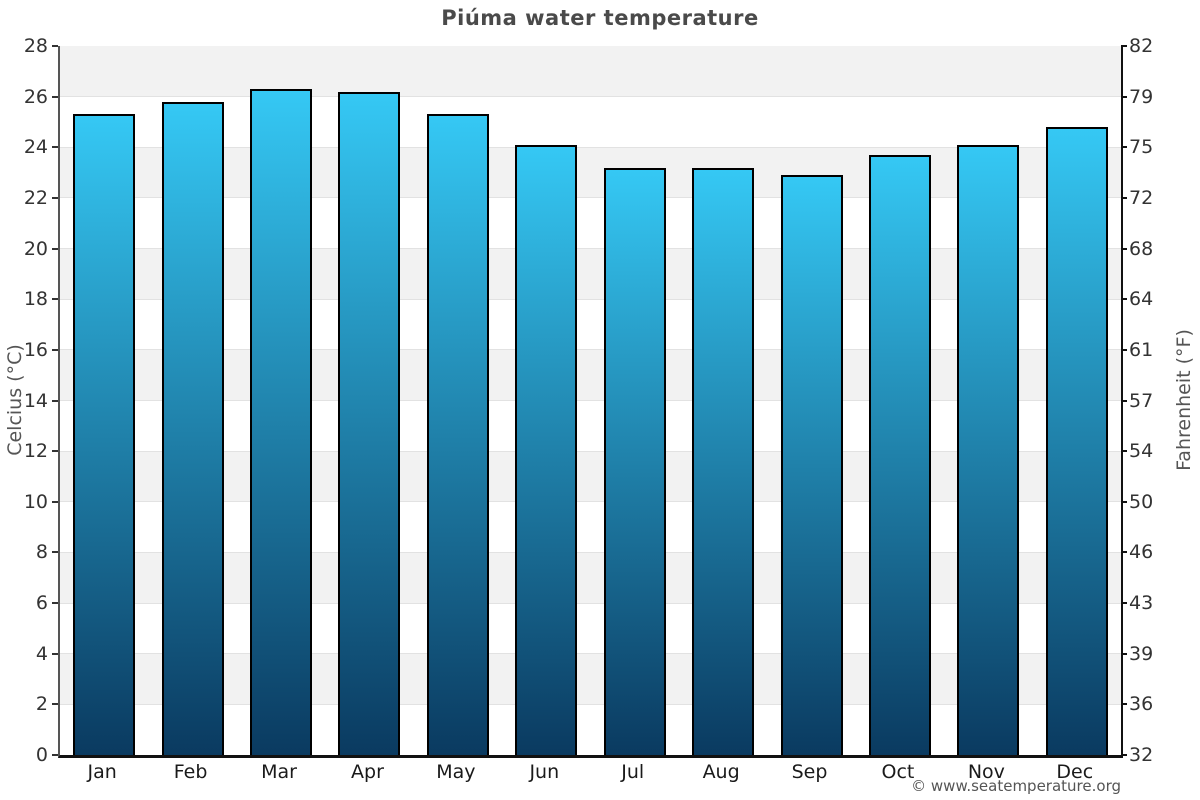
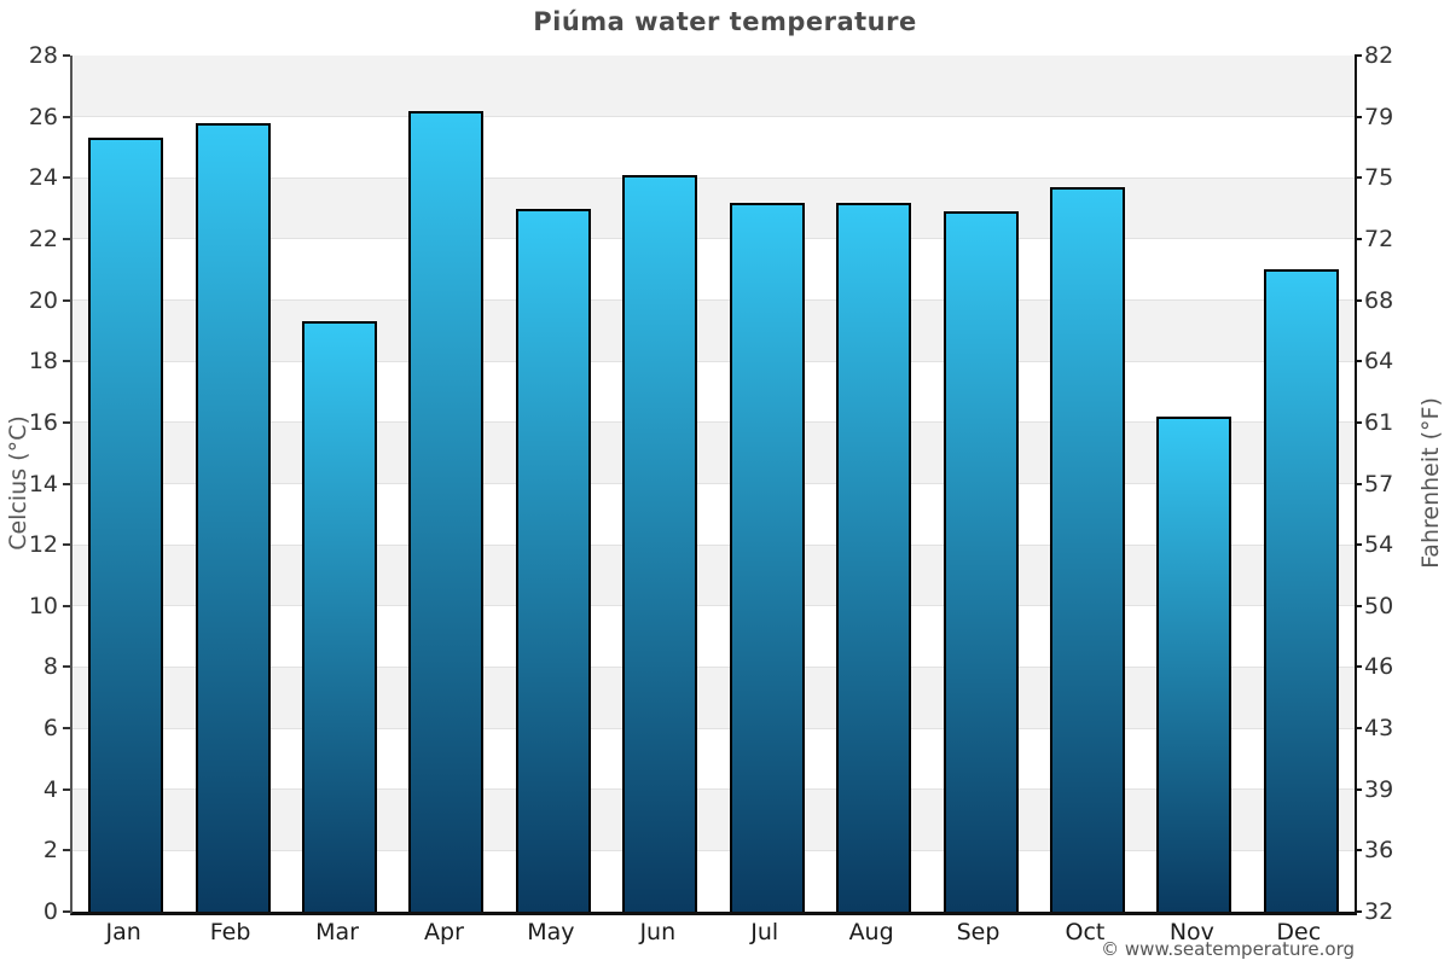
Mar: 26.3 -> 19.3
May: 25.3 -> 23.0
Nov: 24.1 -> 16.2
Dec: 24.8 -> 21.0
